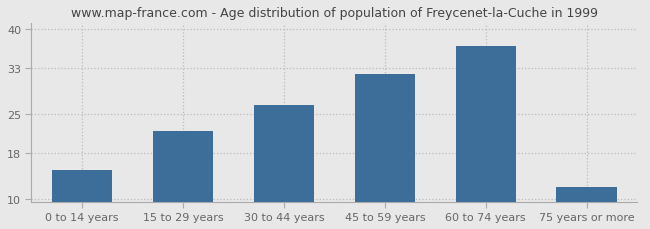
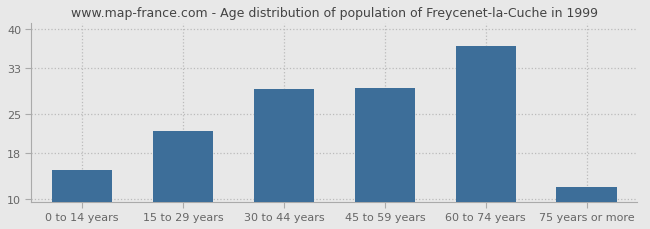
30 to 44 years: 26.5 -> 29.4
45 to 59 years: 32.0 -> 29.6
